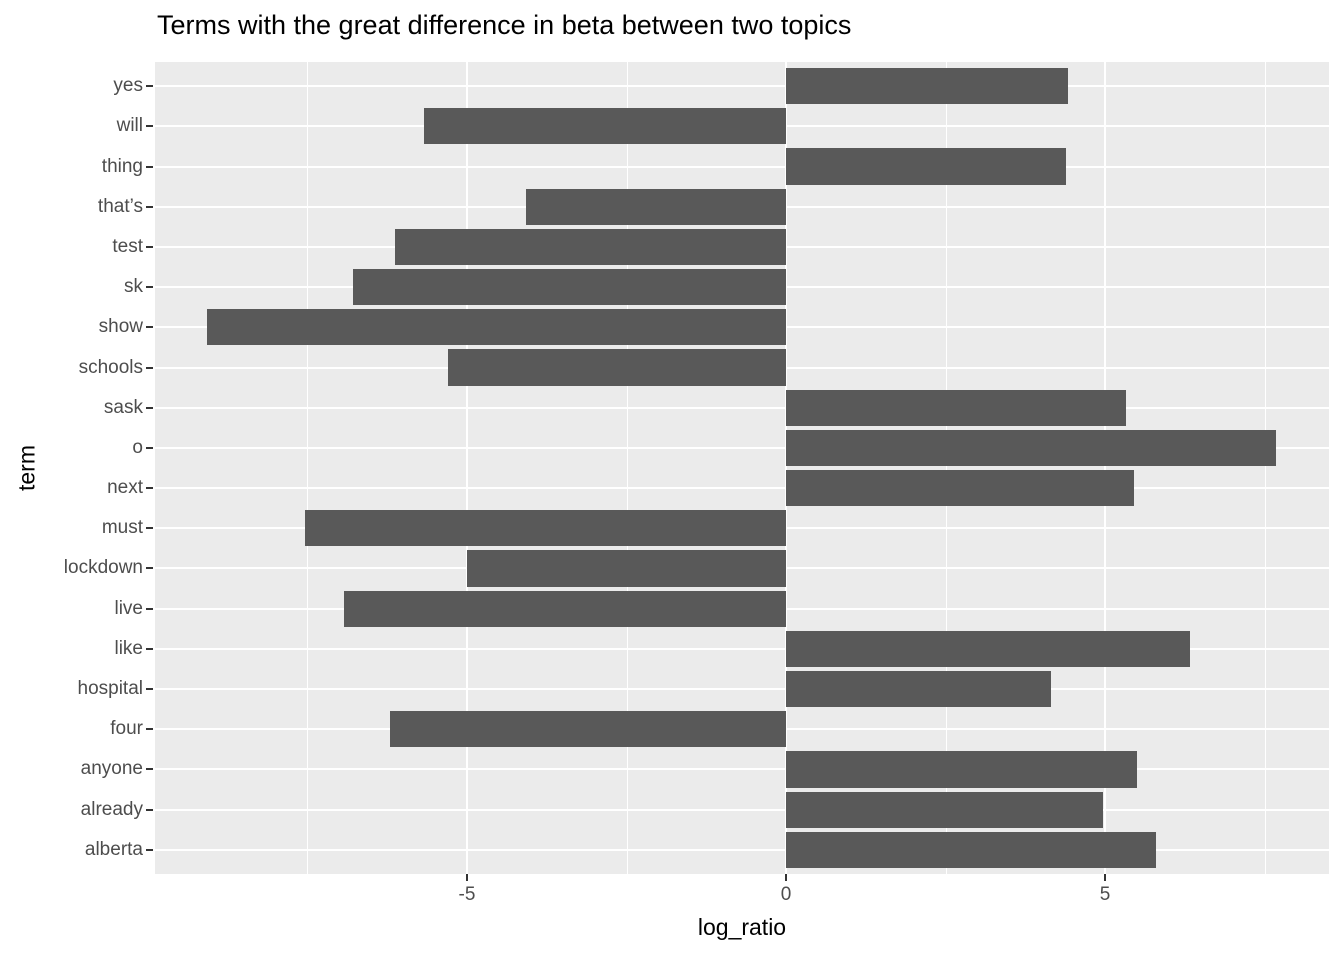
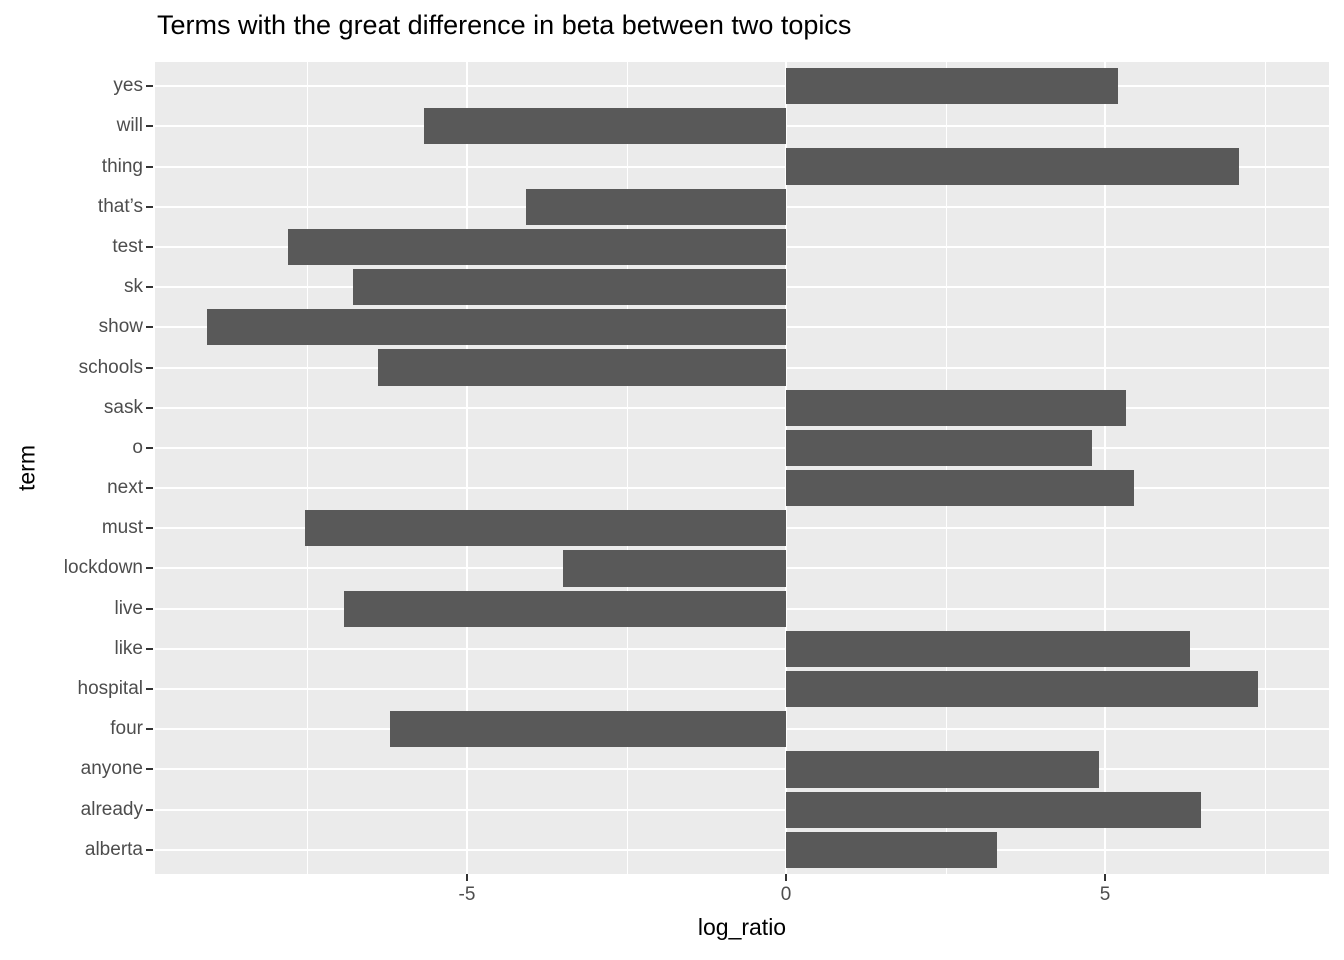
yes: 4.4 -> 5.2
thing: 4.4 -> 7.1
test: -6.1 -> -7.8
schools: -5.3 -> -6.4
o: 7.7 -> 4.8
lockdown: -5.0 -> -3.5
hospital: 4.2 -> 7.4
anyone: 5.5 -> 4.9
already: 5.0 -> 6.5
alberta: 5.8 -> 3.3
